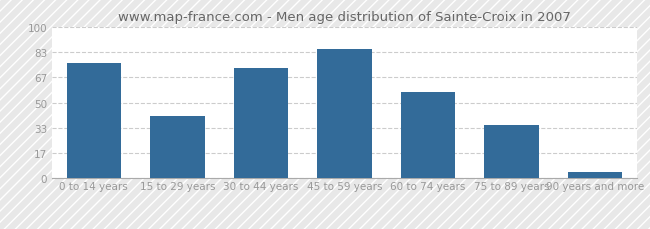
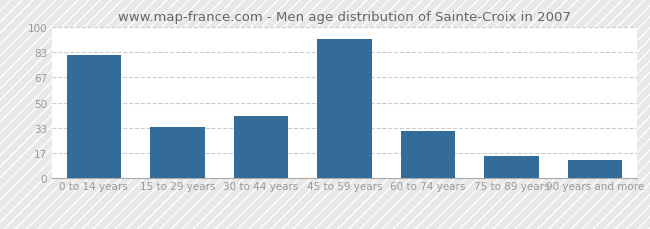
0 to 14 years: 76 -> 81
15 to 29 years: 41 -> 34
30 to 44 years: 73 -> 41
45 to 59 years: 85 -> 92
60 to 74 years: 57 -> 31
75 to 89 years: 35 -> 15
90 years and more: 4 -> 12
